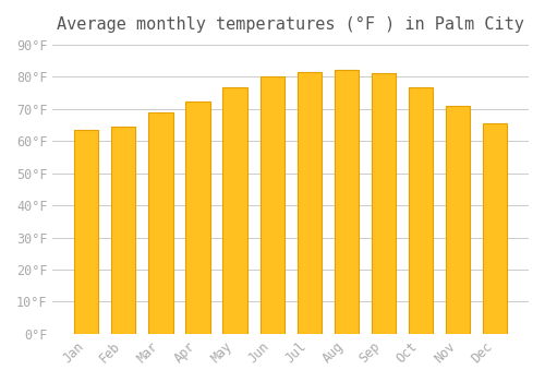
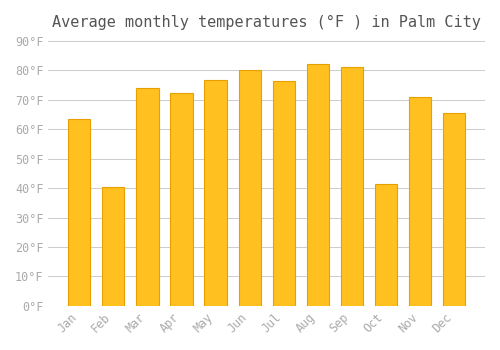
Feb: 64.5°F -> 40.5°F
Mar: 69.0°F -> 74.0°F
Jul: 81.5°F -> 76.5°F
Oct: 76.6°F -> 41.5°F
